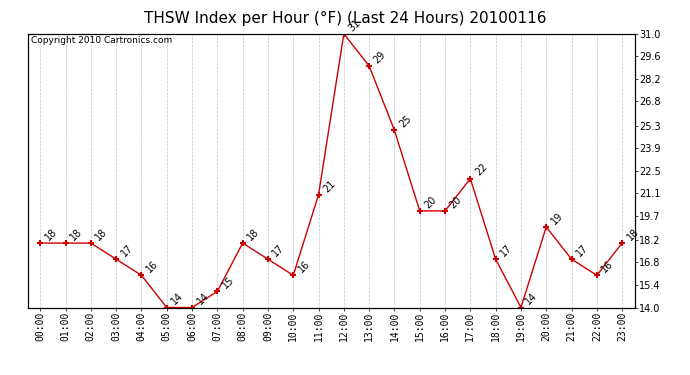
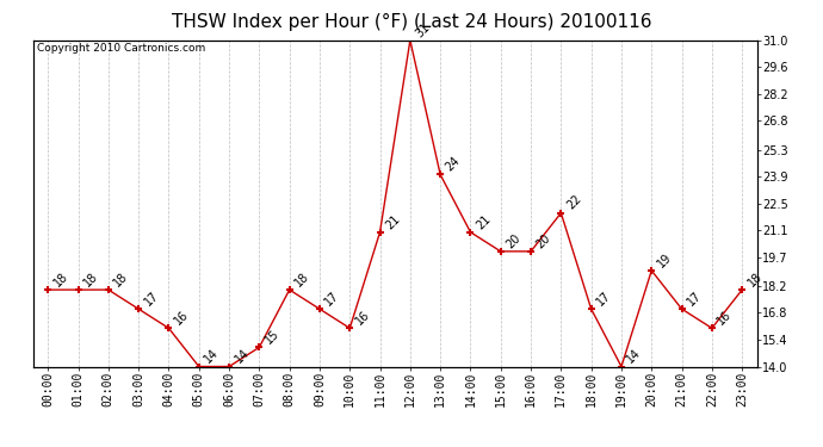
13:00: 29 -> 24
14:00: 25 -> 21
